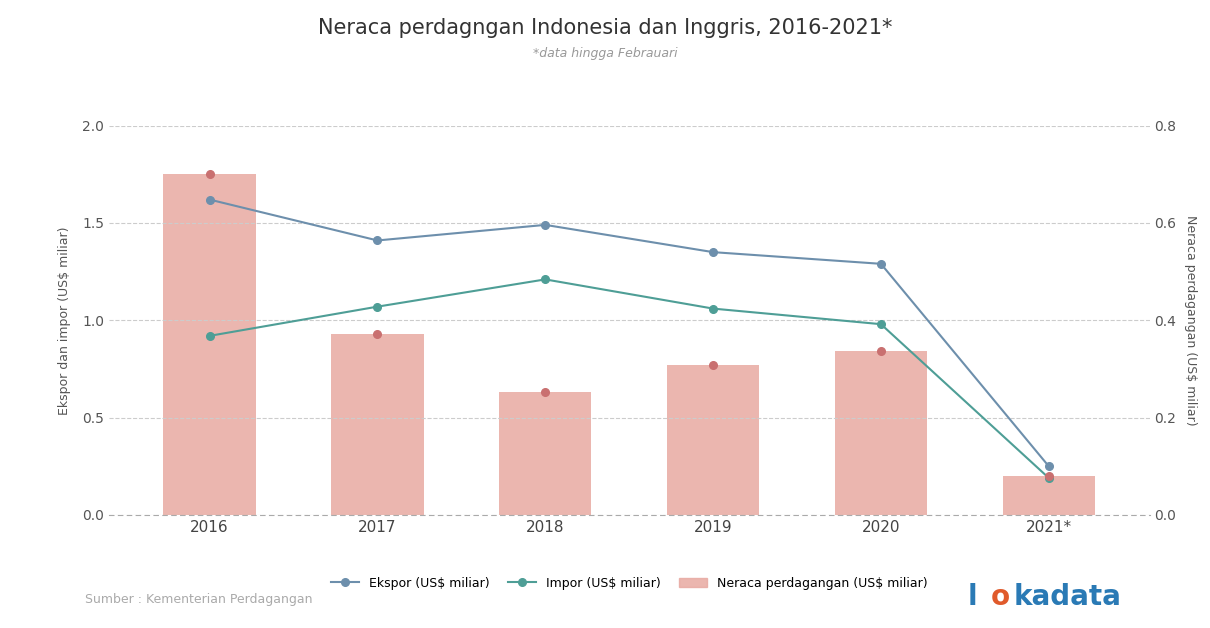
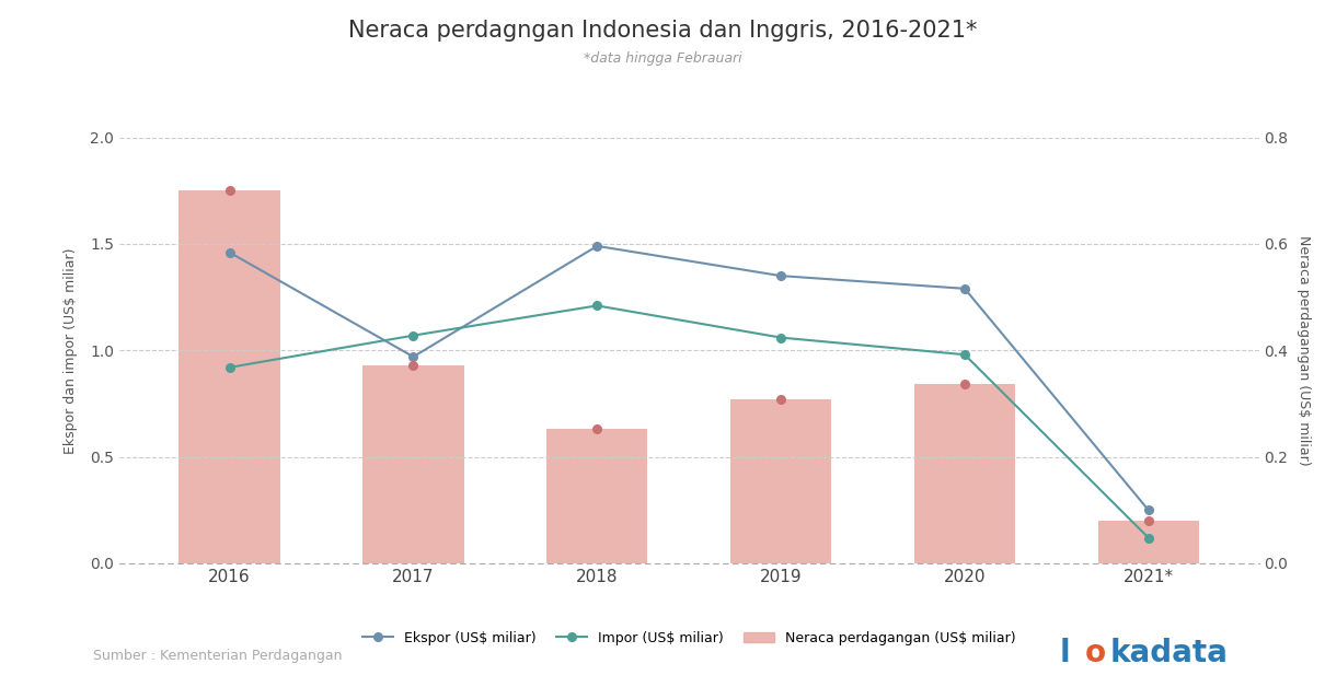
Ekspor (US$ miliar)/2016: 1.62 -> 1.46
Ekspor (US$ miliar)/2017: 1.41 -> 0.97
Impor (US$ miliar)/2021*: 0.19 -> 0.12
